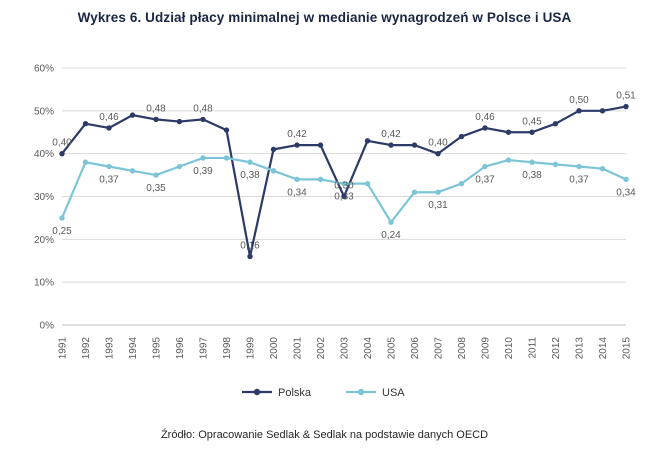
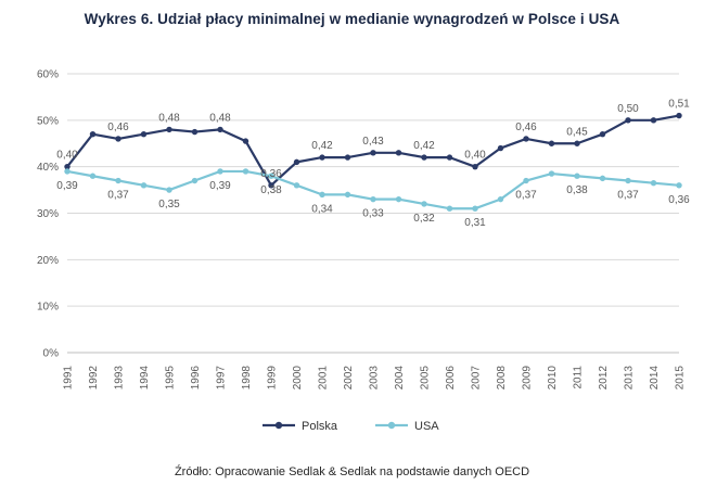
USA/1991: 0,25 -> 0,39
Polska/1994: 49% -> 47%
Polska/1999: 0,16 -> 0,36
Polska/2003: 0,30 -> 0,43
USA/2005: 0,24 -> 0,32
USA/2015: 0,34 -> 0,36
